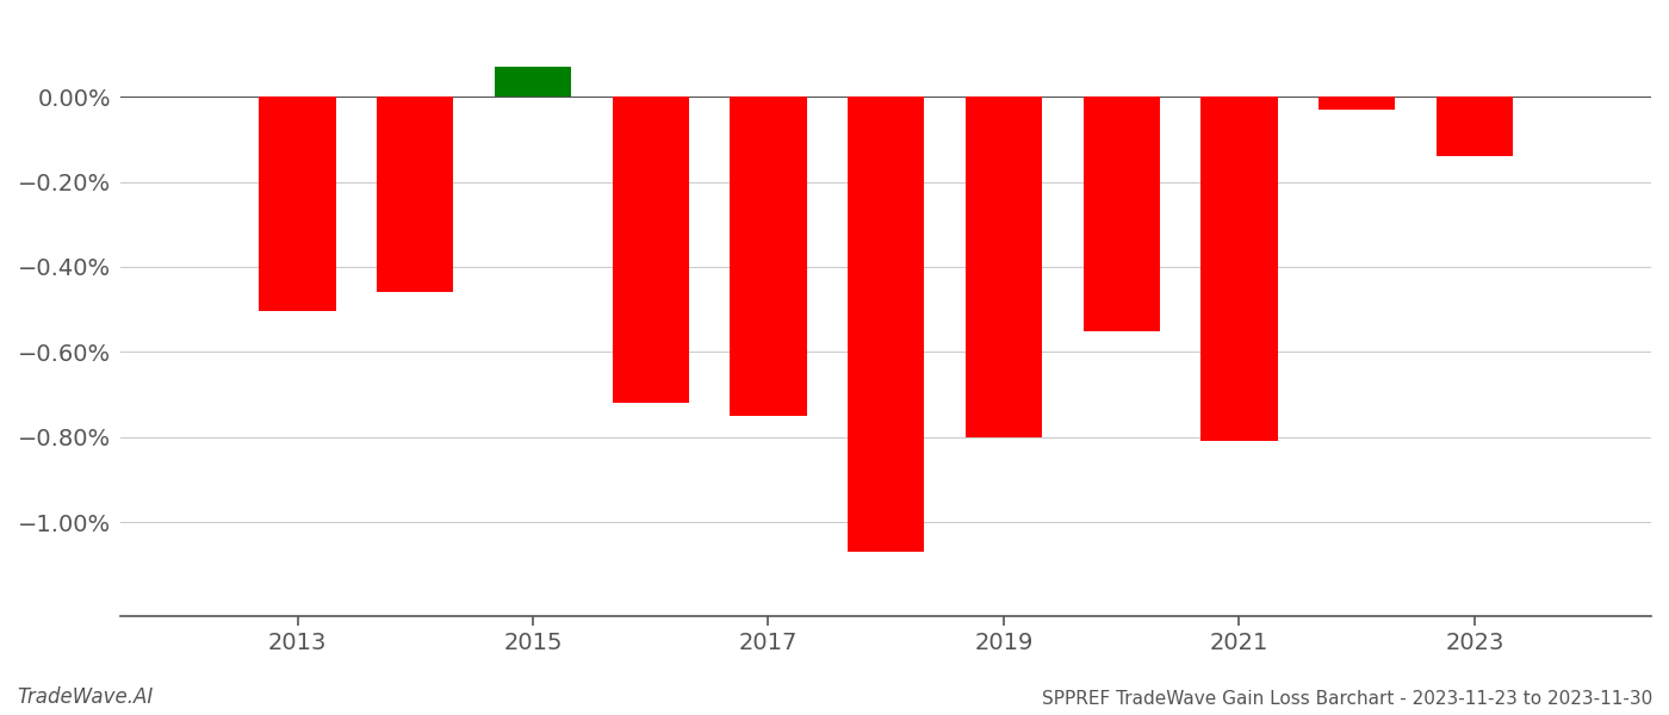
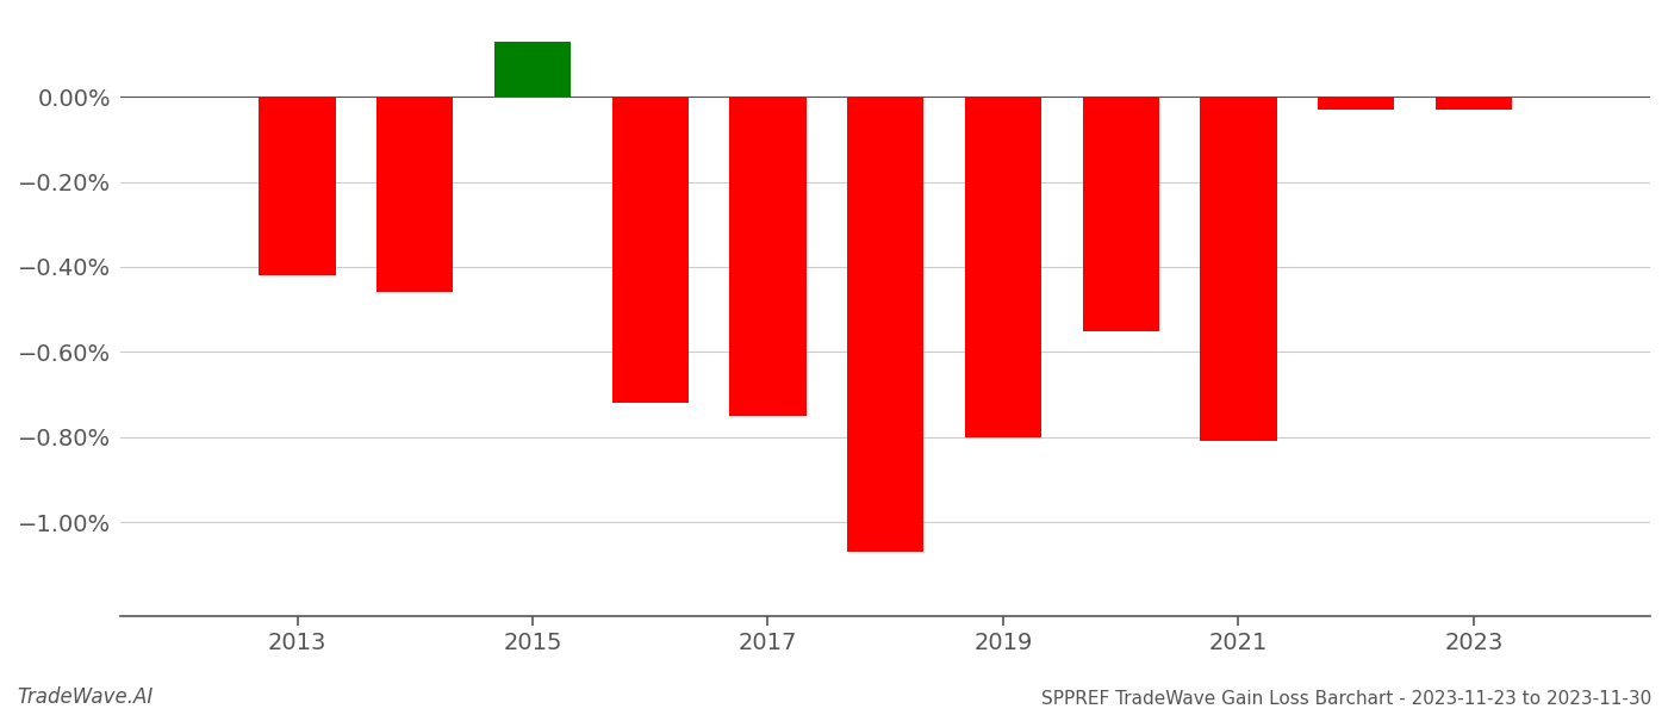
2013: -0.505% -> -0.420%
2015: 0.070% -> 0.130%
2023: -0.140% -> -0.030%
